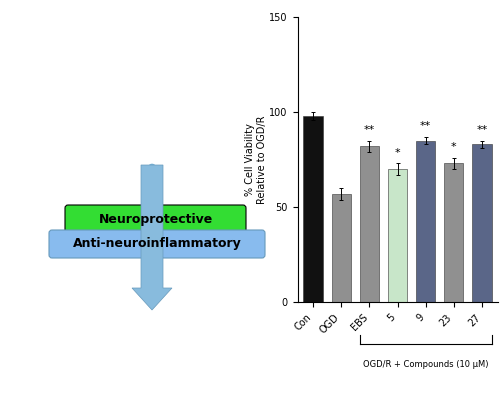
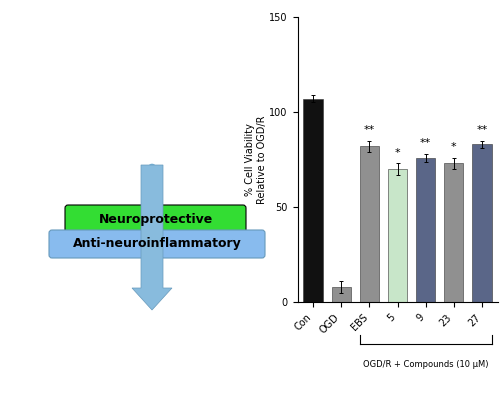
Con: 98 -> 107
OGD: 57 -> 8
9: 85 -> 76
